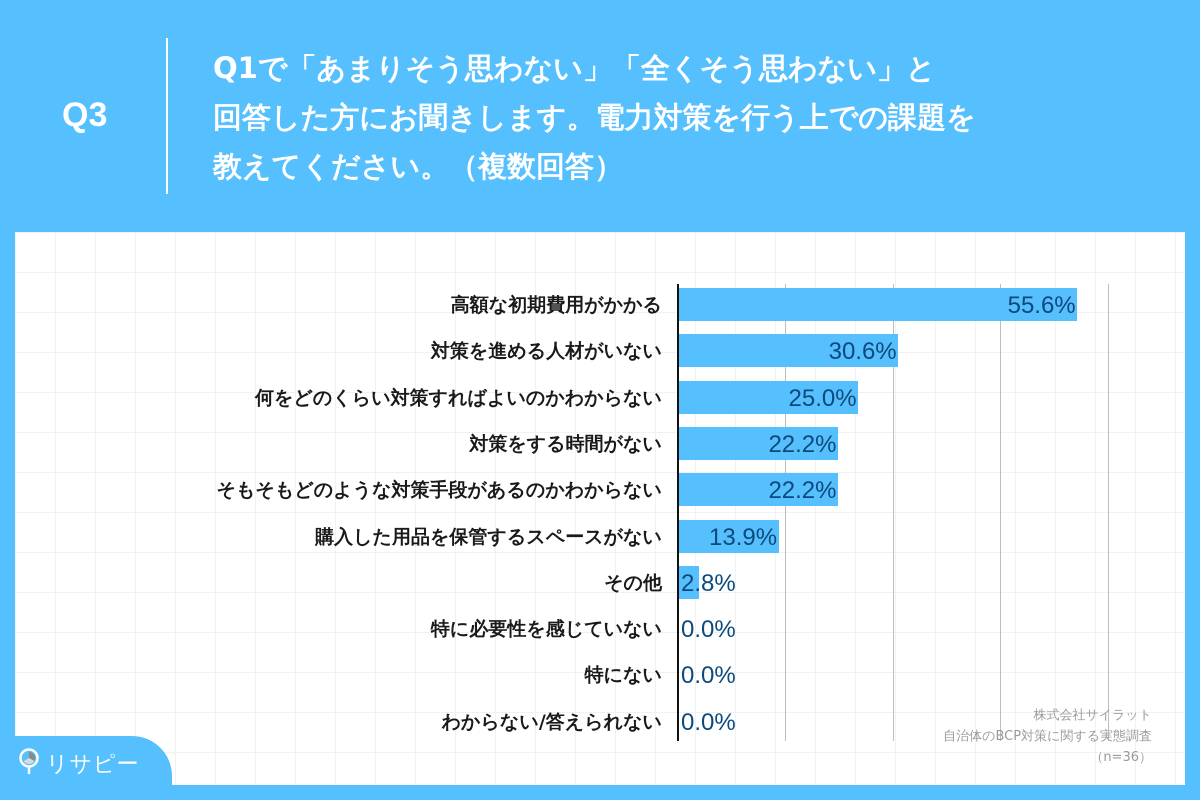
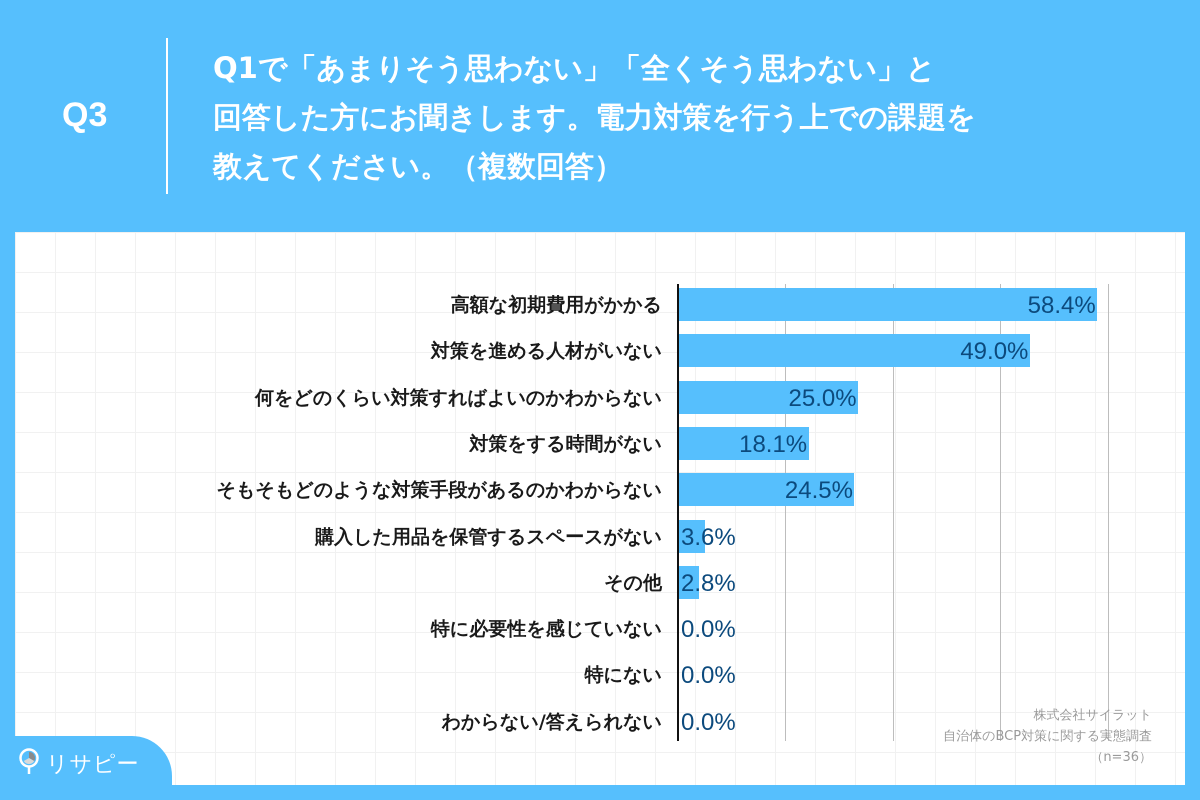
高額な初期費用がかかる: 55.6% -> 58.4%
対策を進める人材がいない: 30.6% -> 49.0%
対策をする時間がない: 22.2% -> 18.1%
そもそもどのような対策手段があるのかわからない: 22.2% -> 24.5%
購入した用品を保管するスペースがない: 13.9% -> 3.6%
